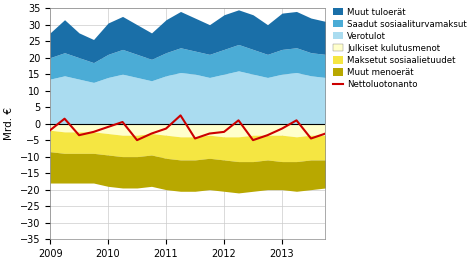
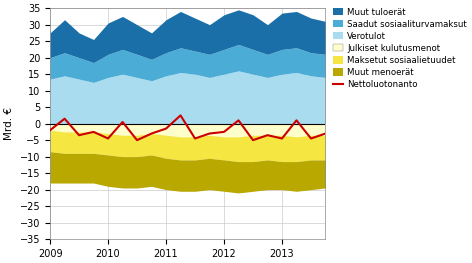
Nettoluotonanto/2010: -1.0 -> -4.5
Nettoluotonanto/2013: -1.5 -> -4.5
